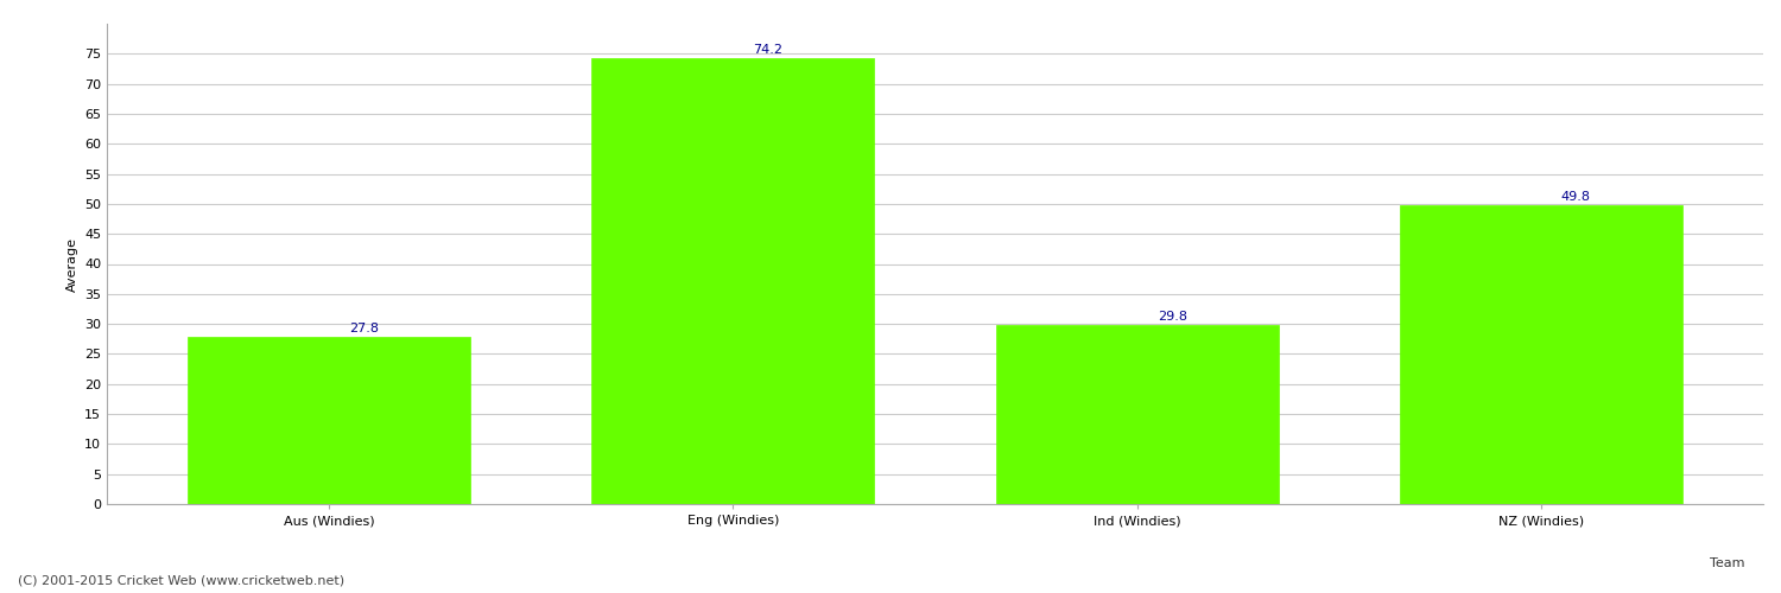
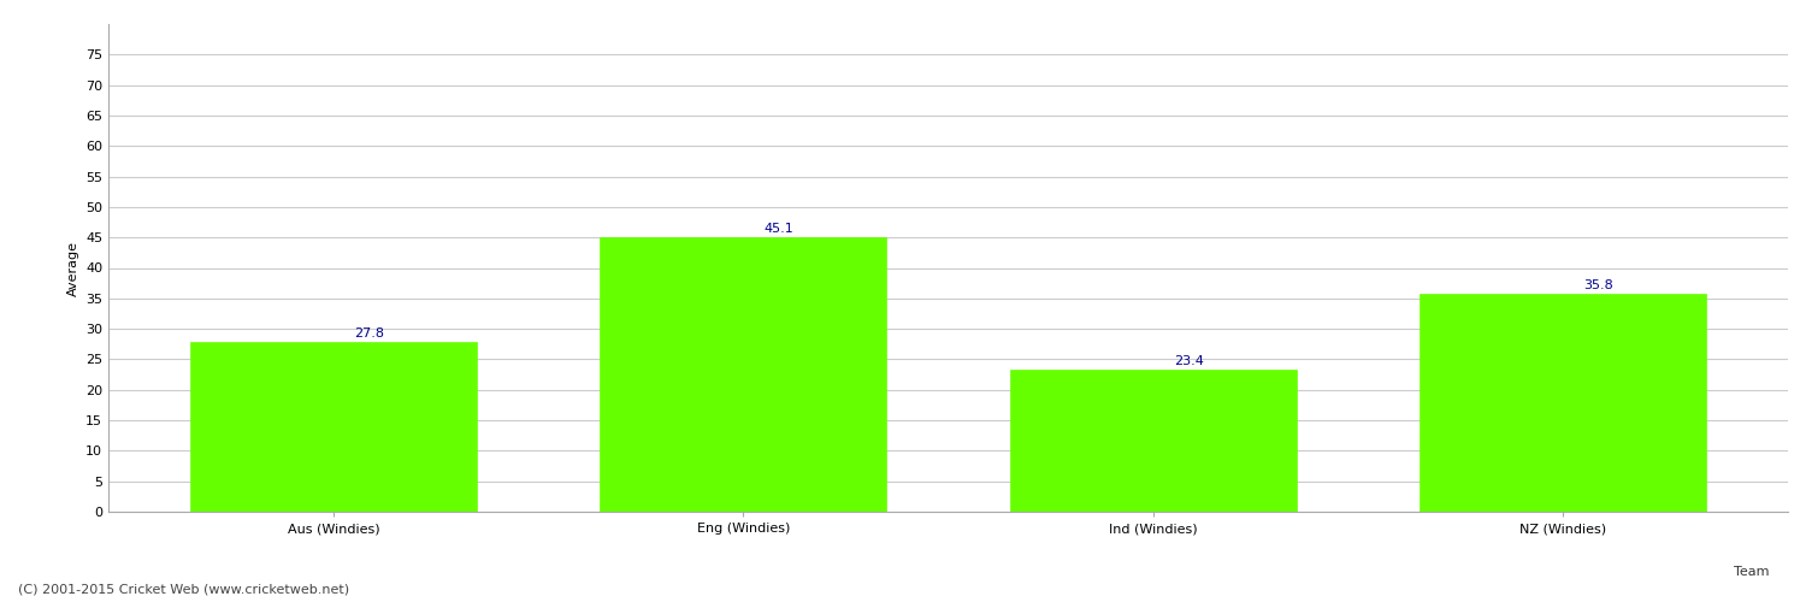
Eng (Windies): 74.2 -> 45.1
Ind (Windies): 29.8 -> 23.4
NZ (Windies): 49.8 -> 35.8
